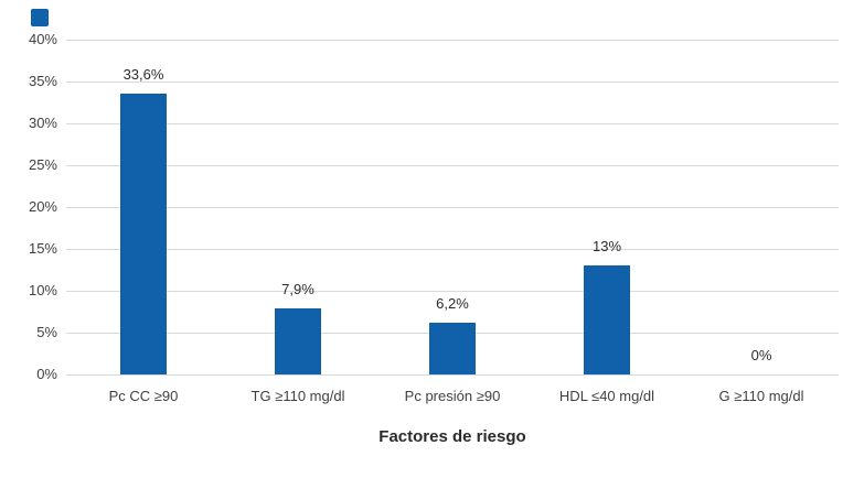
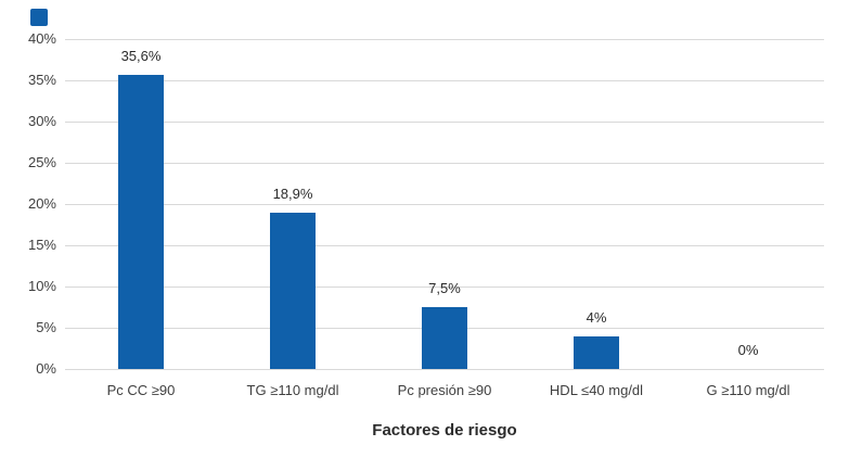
Pc CC ≥90: 33,6% -> 35,6%
TG ≥110 mg/dl: 7,9% -> 18,9%
Pc presión ≥90: 6,2% -> 7,5%
HDL ≤40 mg/dl: 13% -> 4%
